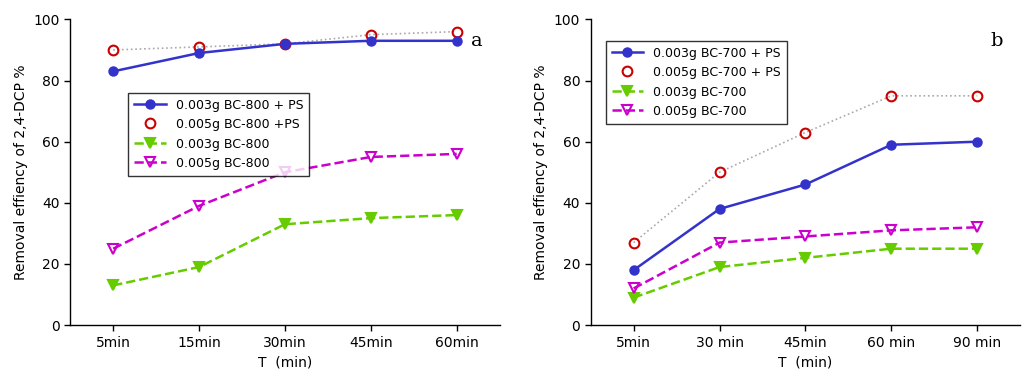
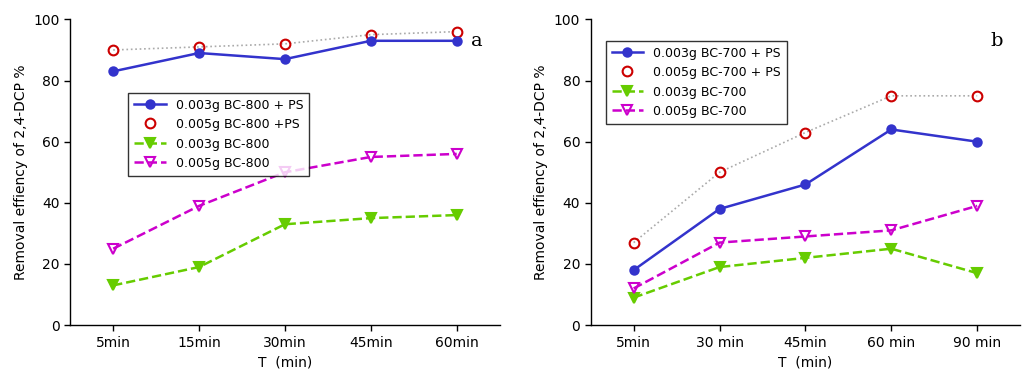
0.003g BC-800 + PS/30min: 92 -> 87
0.003g BC-700 + PS/60 min: 59 -> 64
0.003g BC-700/90 min: 25 -> 17
0.005g BC-700/90 min: 32 -> 39
